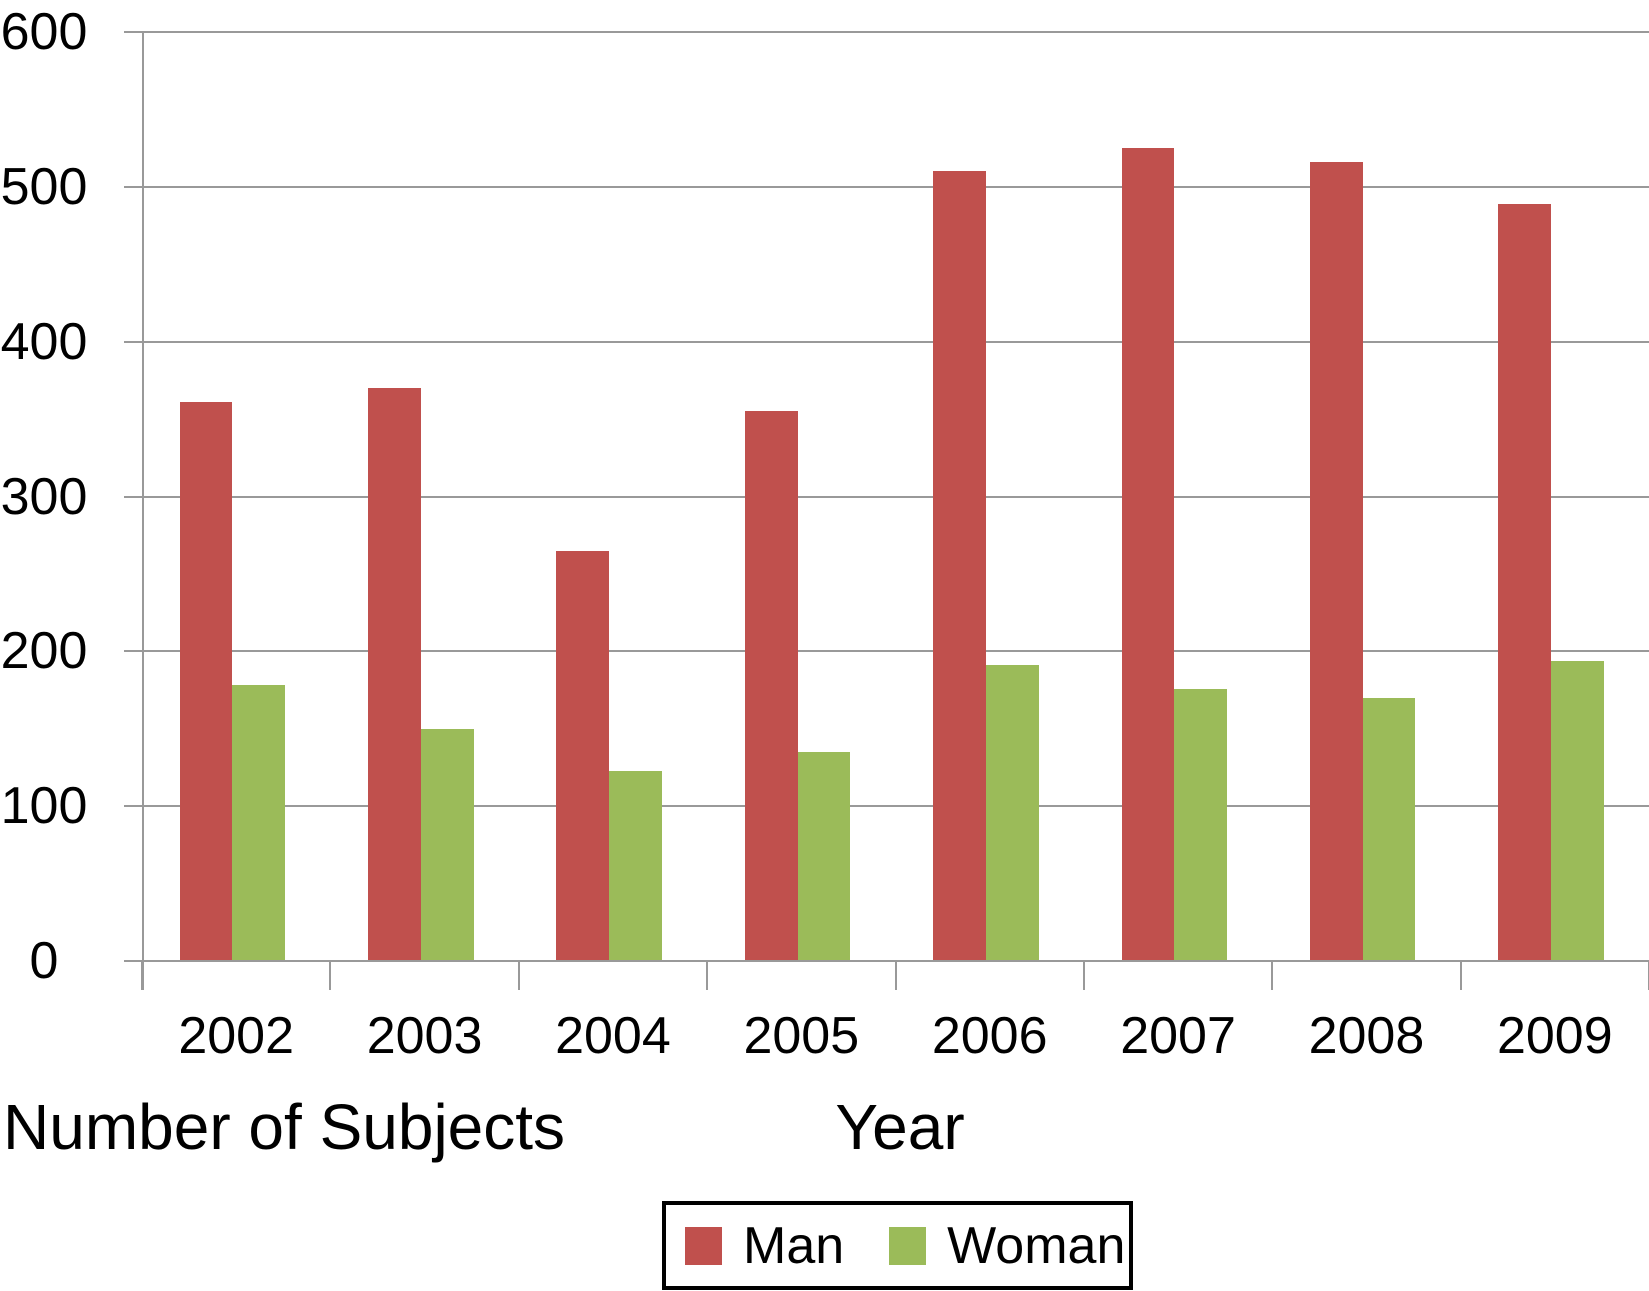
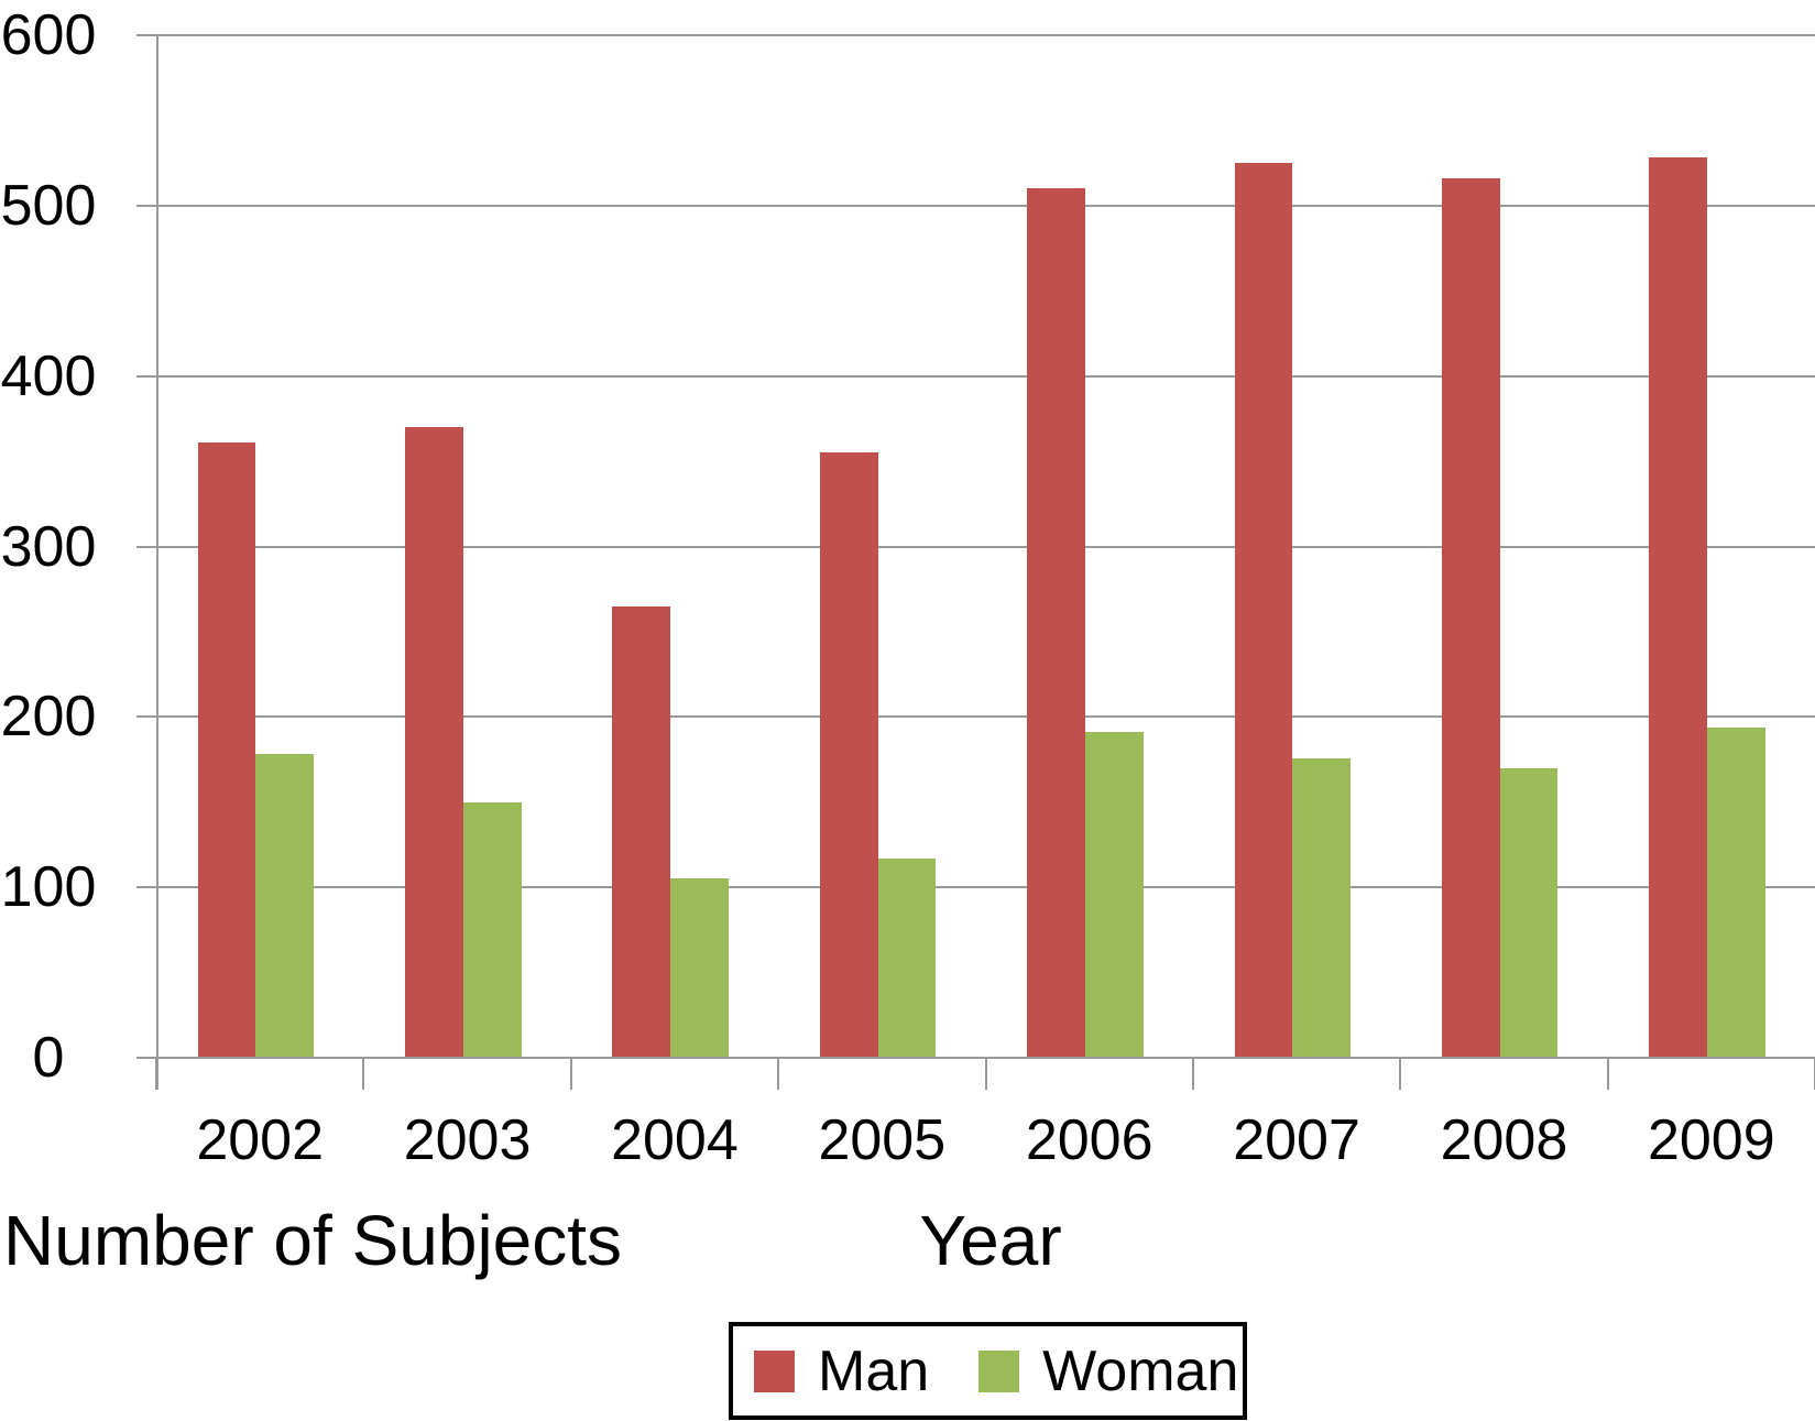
Woman/2004: 123 -> 105
Woman/2005: 135 -> 117
Man/2009: 489 -> 528
